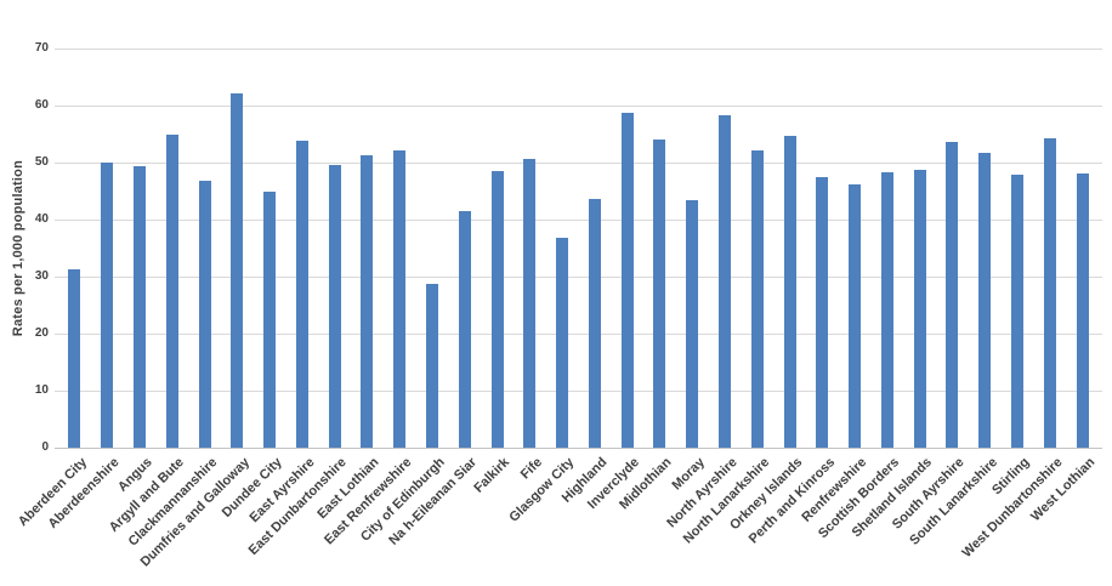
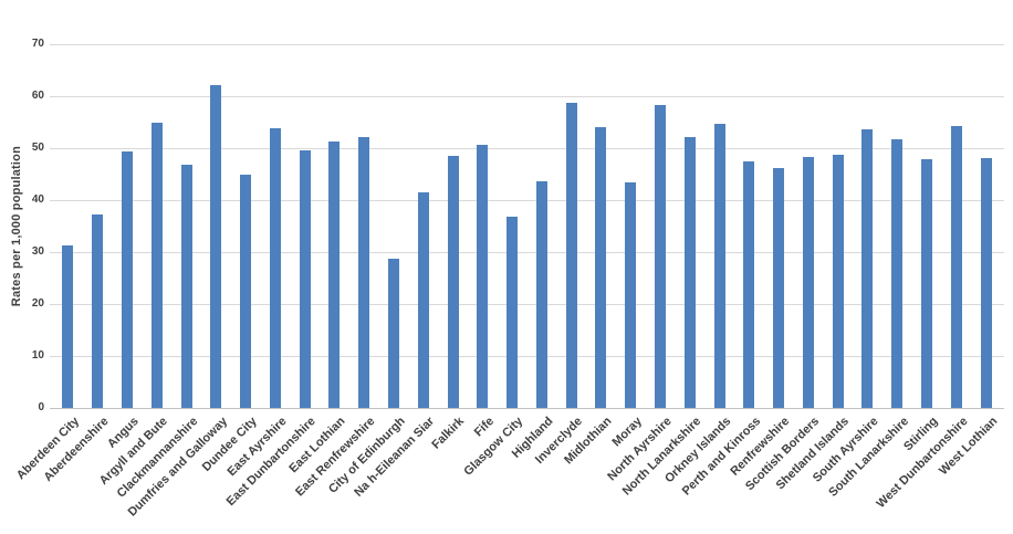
Aberdeenshire: 50 -> 37
